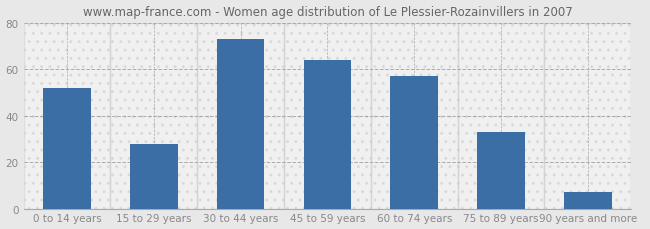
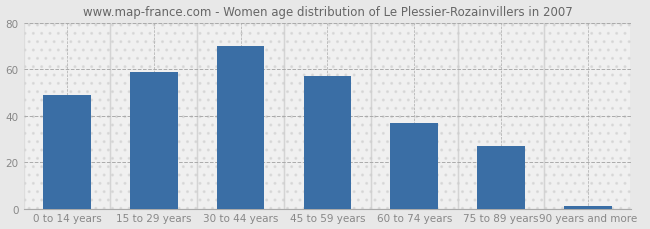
0 to 14 years: 52 -> 49
15 to 29 years: 28 -> 59
30 to 44 years: 73 -> 70
45 to 59 years: 64 -> 57
60 to 74 years: 57 -> 37
75 to 89 years: 33 -> 27
90 years and more: 7 -> 1
